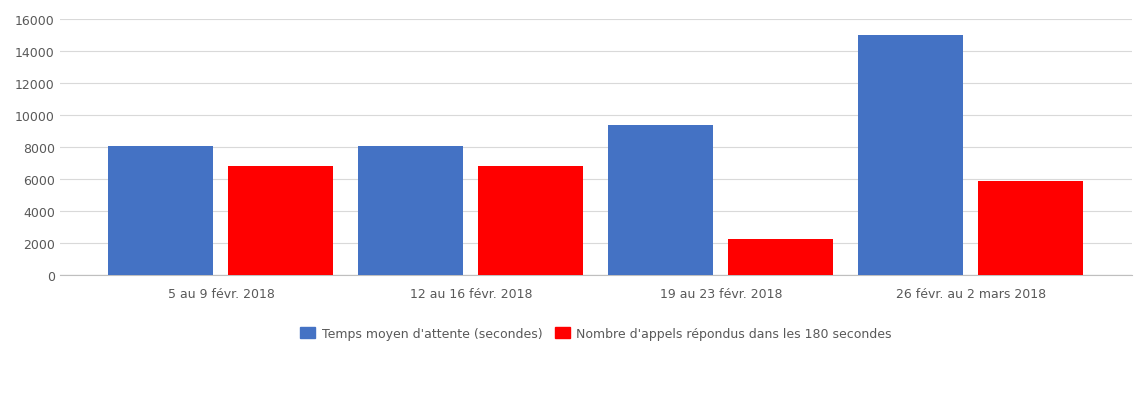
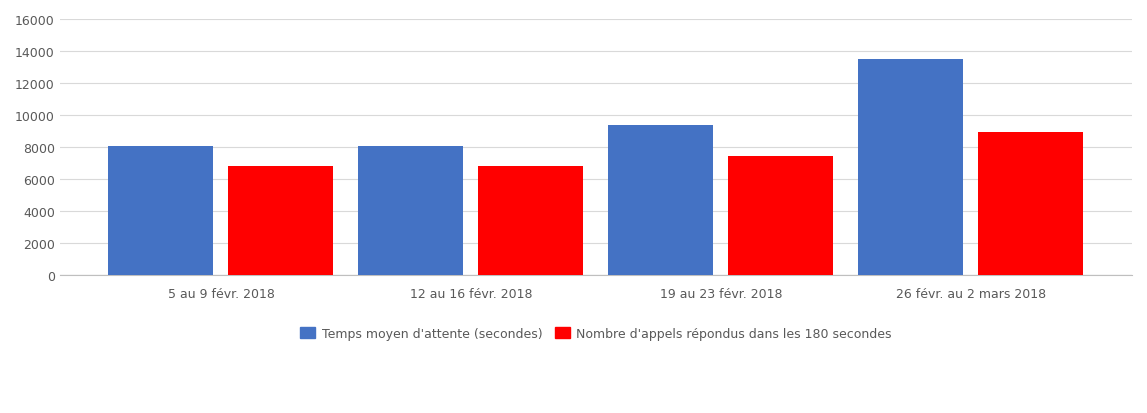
Nombre d'appels répondus dans les 180 secondes/19 au 23 févr. 2018: 2300 -> 7400
Temps moyen d'attente (secondes)/26 févr. au 2 mars 2018: 15000 -> 13500
Nombre d'appels répondus dans les 180 secondes/26 févr. au 2 mars 2018: 5900 -> 9000
